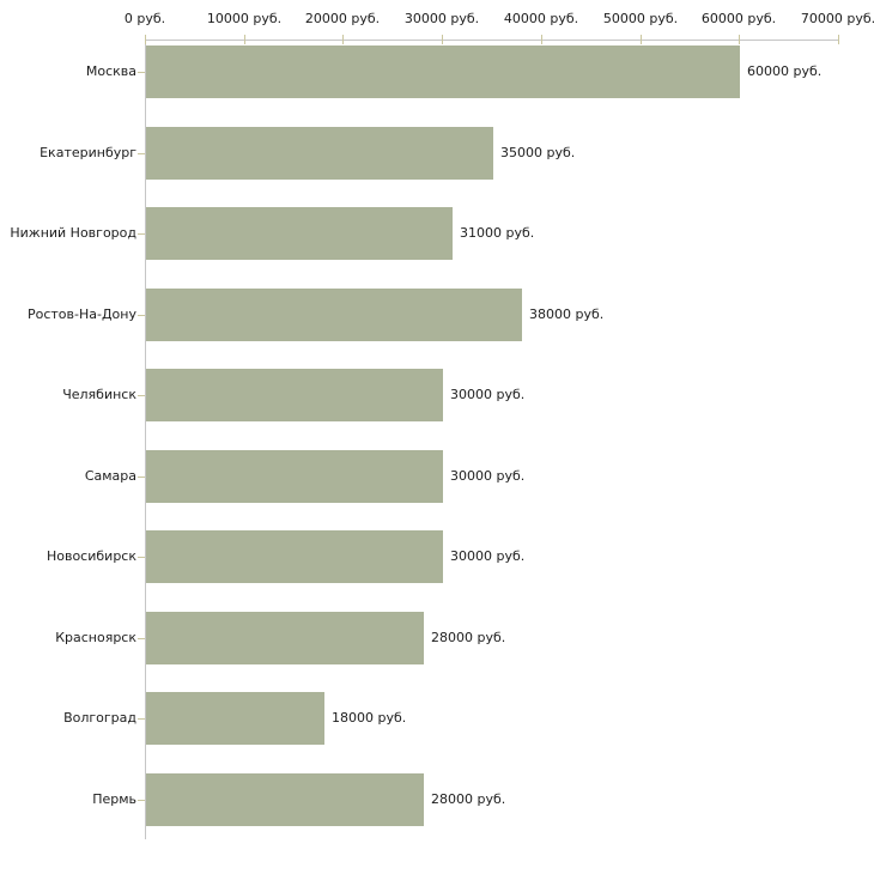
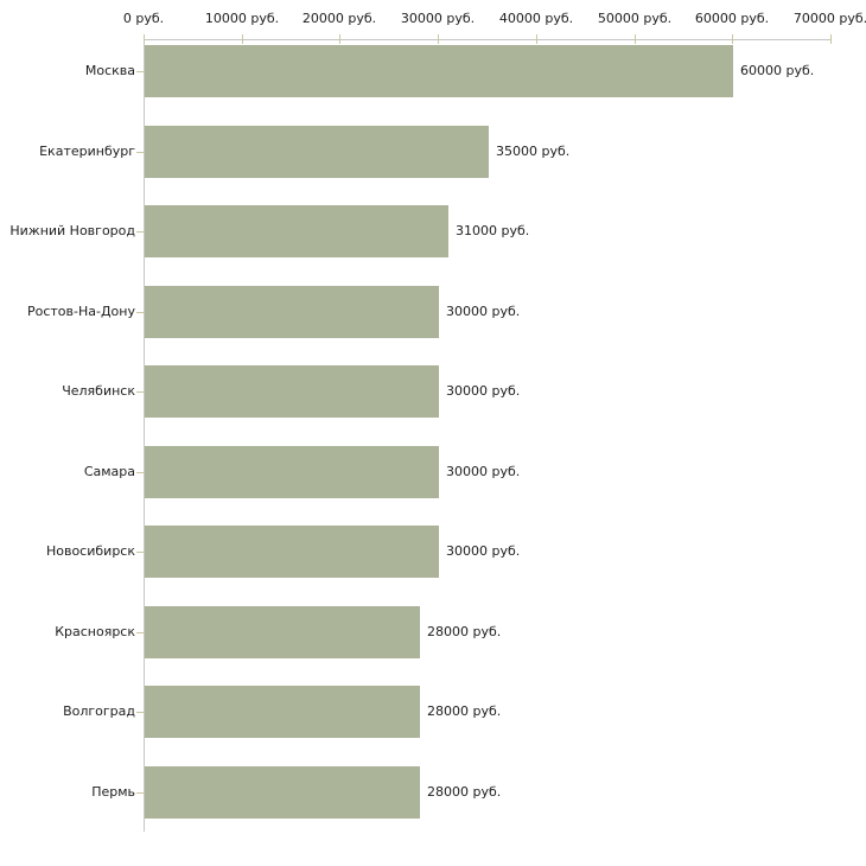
Ростов-На-Дону: 38000 -> 30000
Волгоград: 18000 -> 28000
